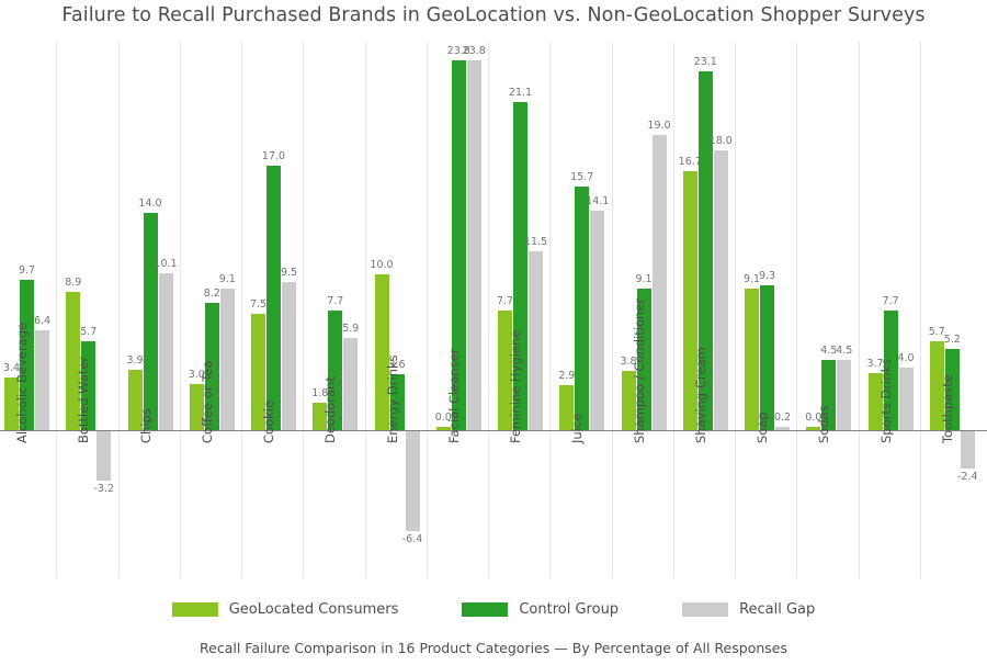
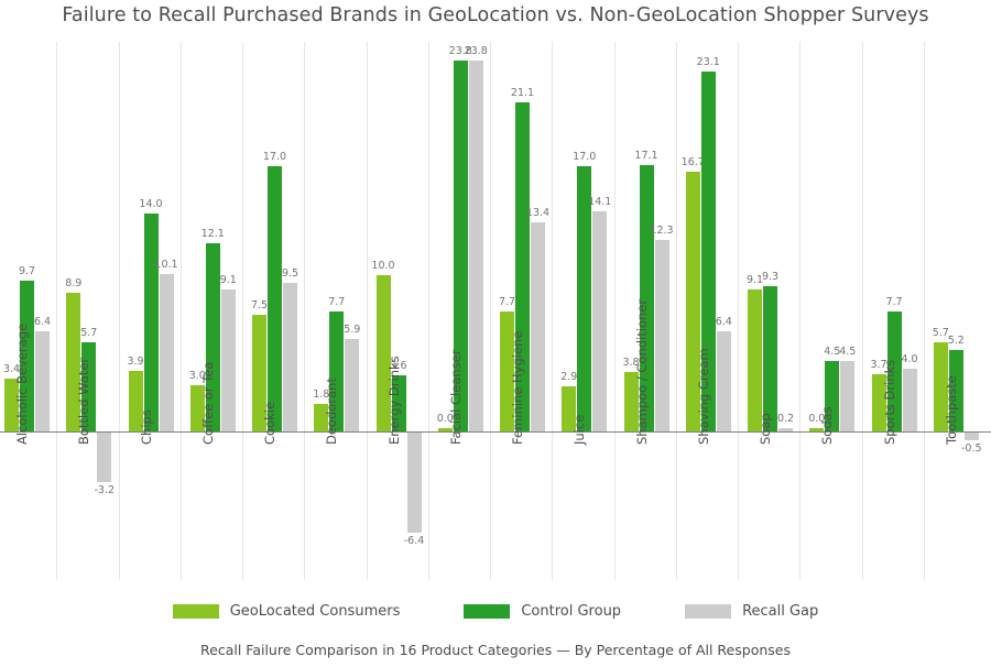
Control Group/Coffee or Tea: 8.2 -> 12.1
Recall Gap/Feminine Hygiene: 11.5 -> 13.4
Control Group/Juice: 15.7 -> 17.0
Control Group/Shampoo / Conditioner: 9.1 -> 17.1
Recall Gap/Shampoo / Conditioner: 19.0 -> 12.3
Recall Gap/Shaving Cream: 18.0 -> 6.4
Recall Gap/Toothpaste: -2.4 -> -0.5
